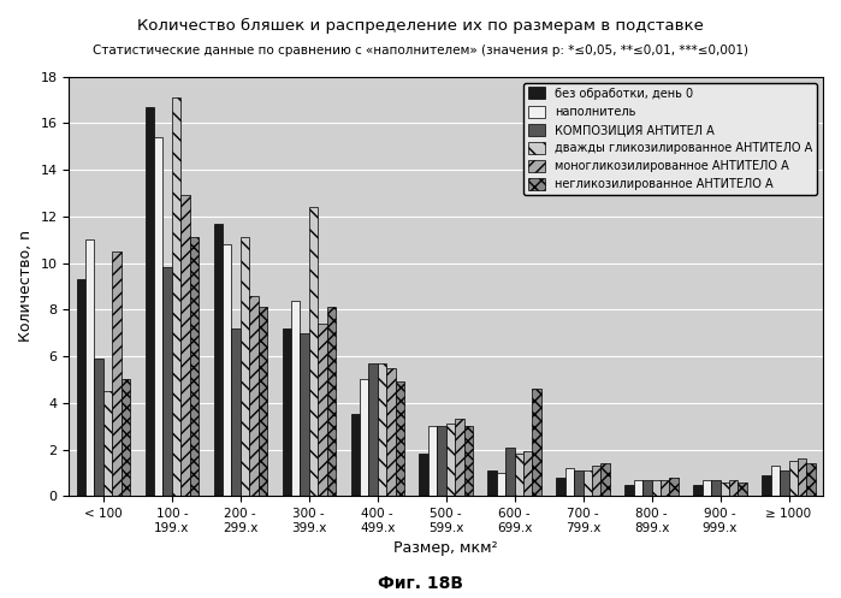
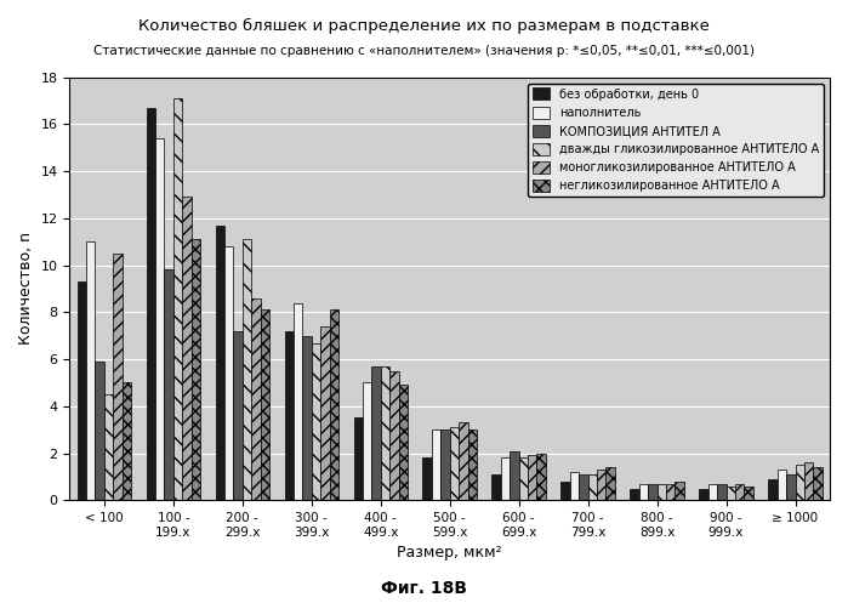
дважды гликозилированное АНТИТЕЛО А/300 - 399.x: 12.4 -> 6.7
наполнитель/600 - 699.x: 1.0 -> 1.8
негликозилированное АНТИТЕЛО А/600 - 699.x: 4.6 -> 2.0
